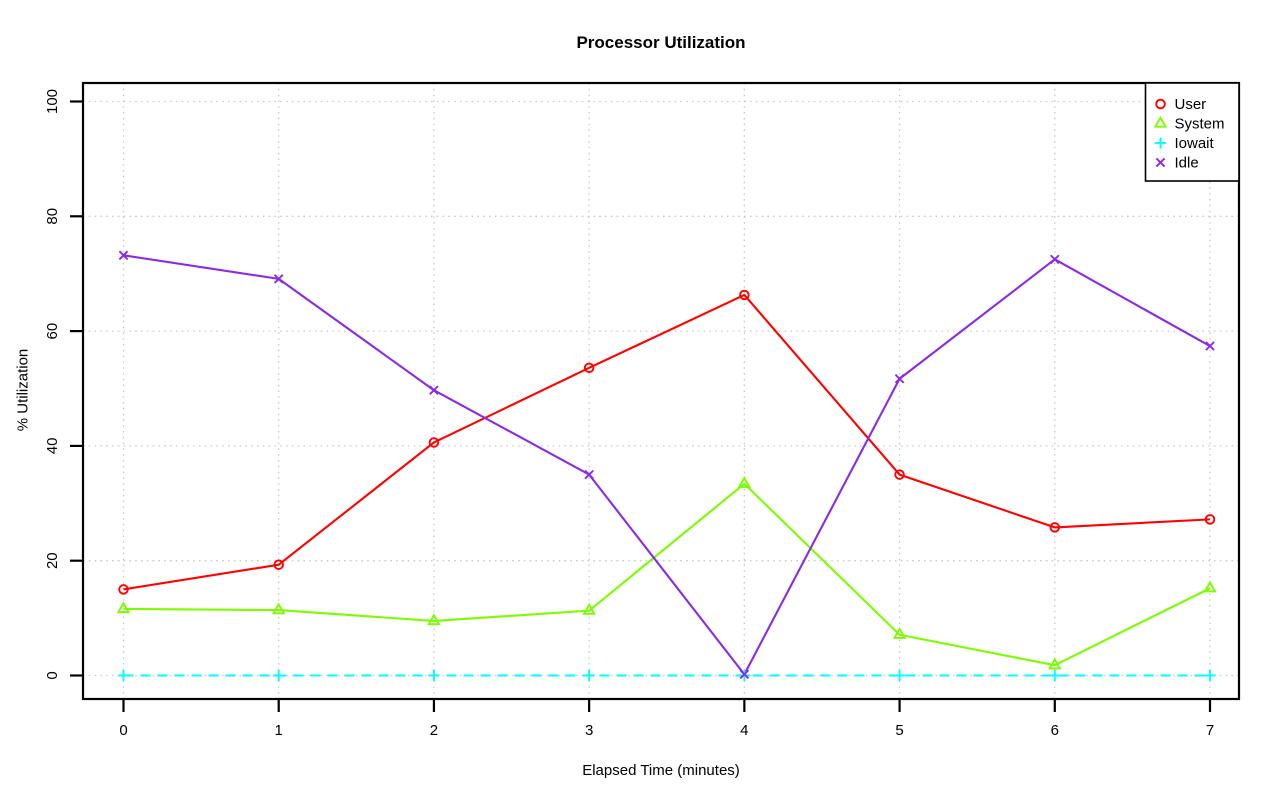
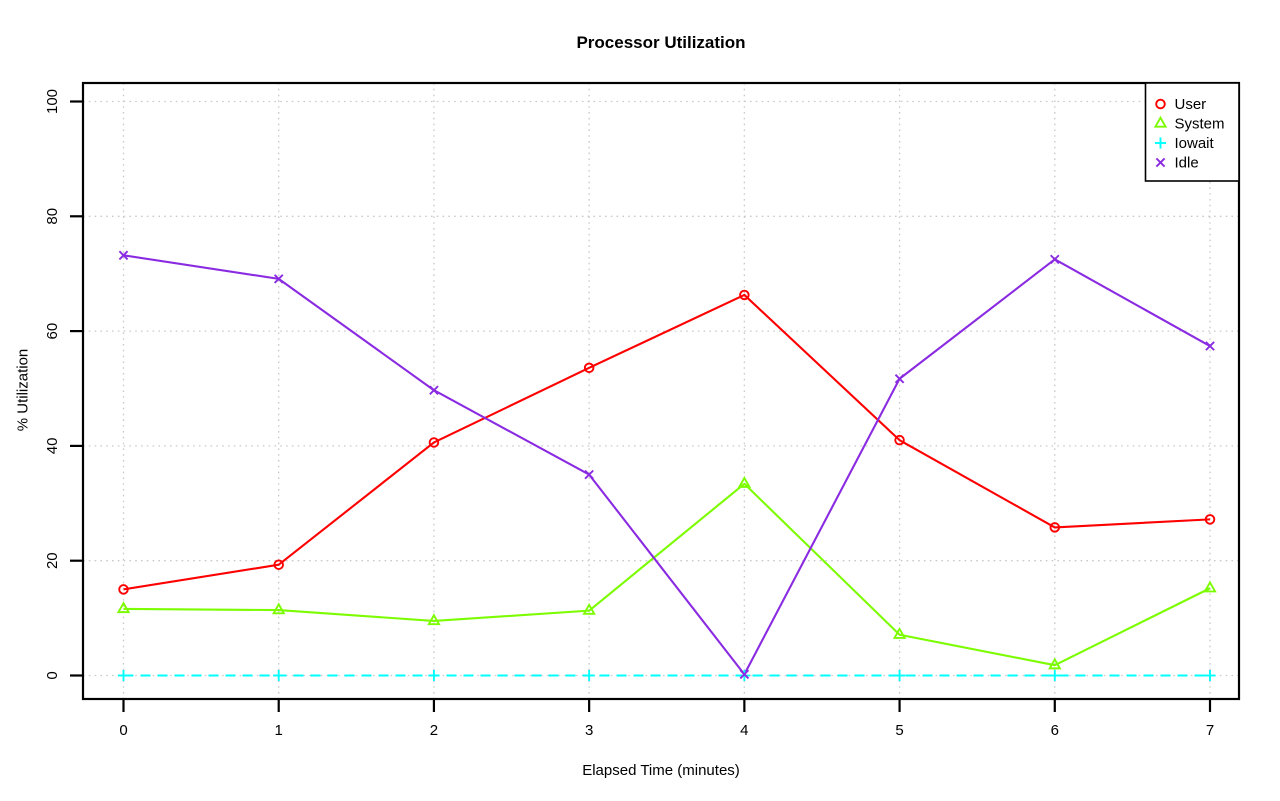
User/5: 35 -> 41
